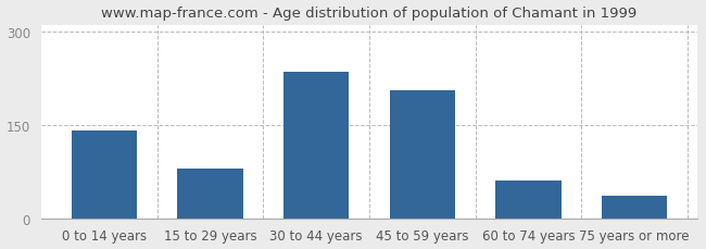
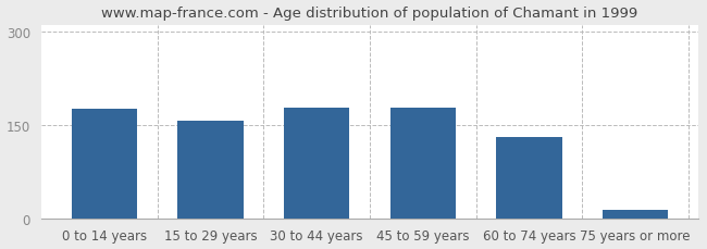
0 to 14 years: 140 -> 175
15 to 29 years: 80 -> 156
30 to 44 years: 234 -> 178
45 to 59 years: 206 -> 178
60 to 74 years: 60 -> 131
75 years or more: 36 -> 13
